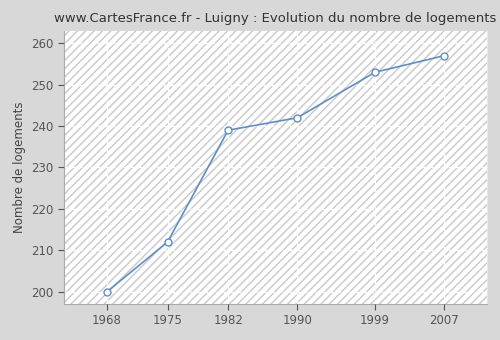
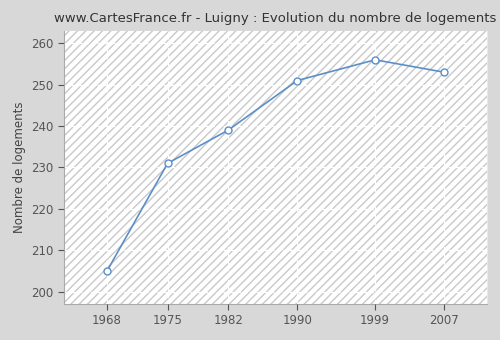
1968: 200 -> 205
1975: 212 -> 231
1990: 242 -> 251
1999: 253 -> 256
2007: 257 -> 253
